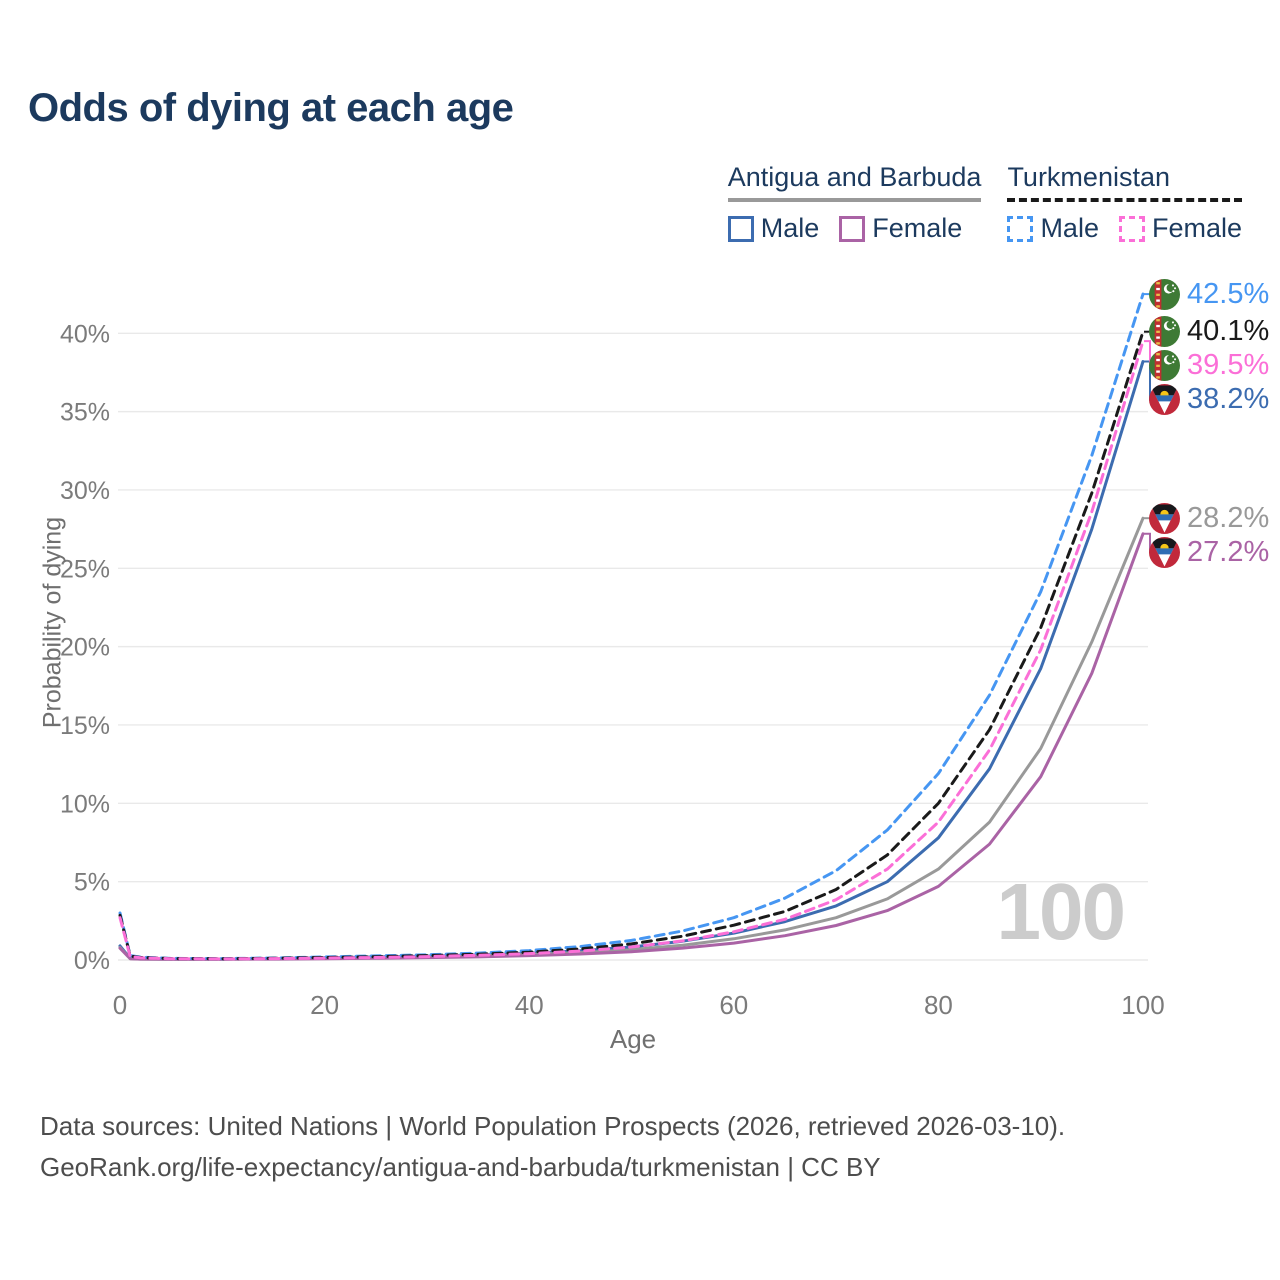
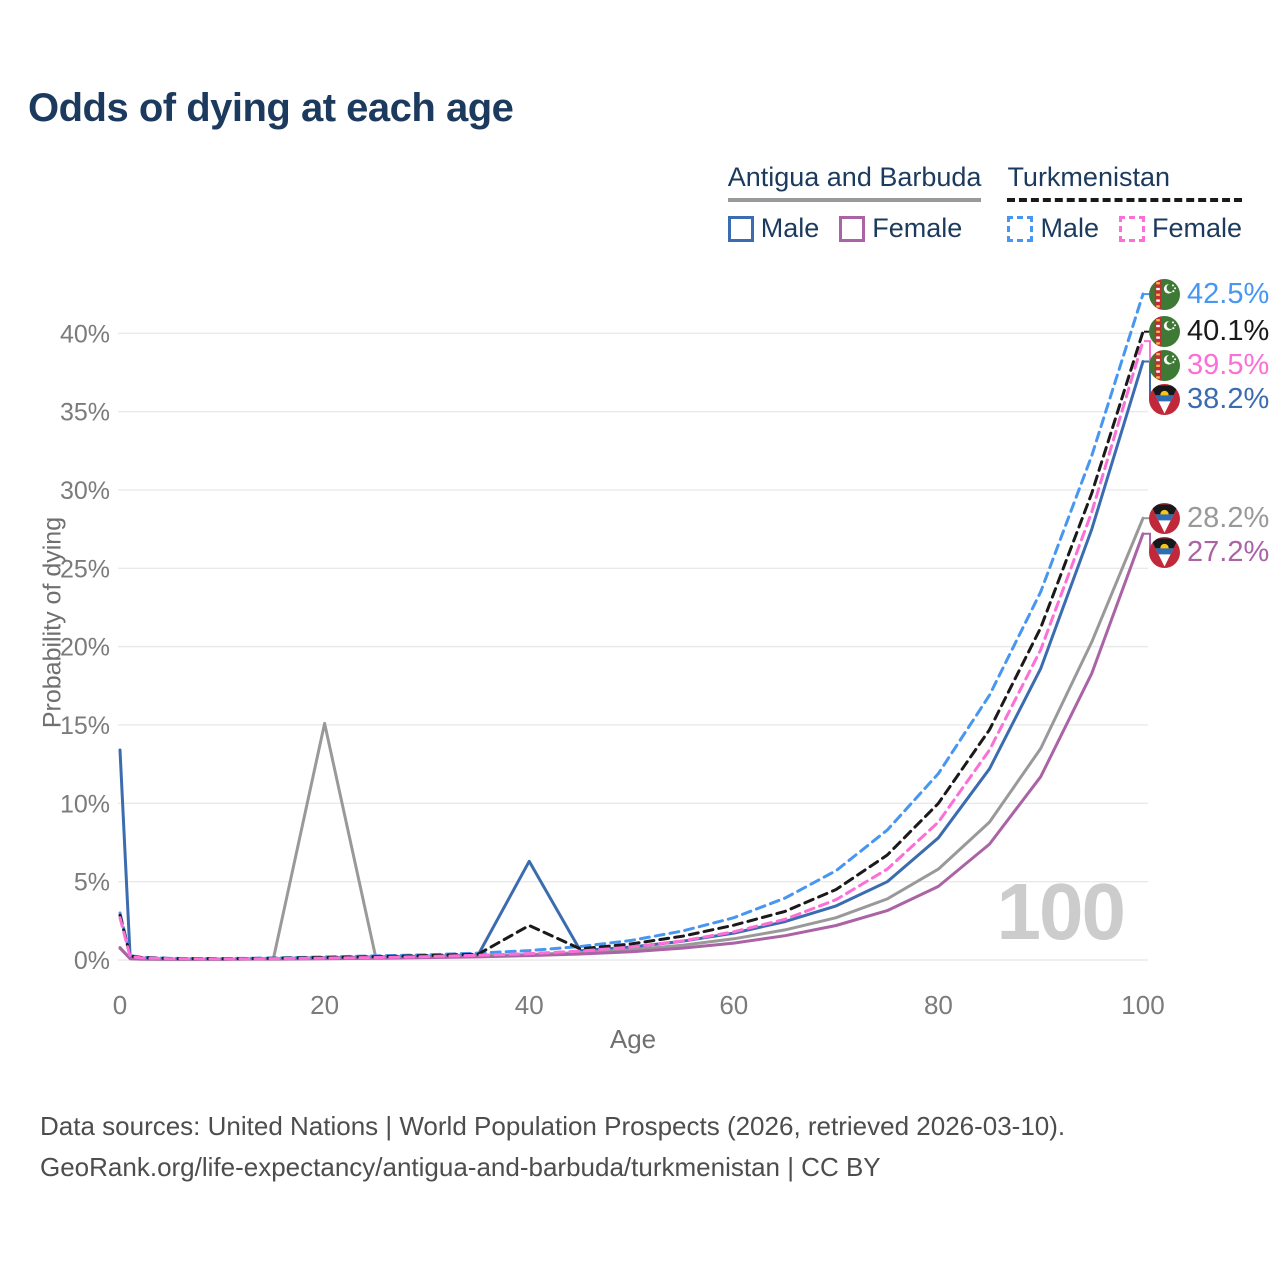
Antigua and Barbuda Male/0: 0.9% -> 13.4%
Antigua and Barbuda/20: 0.1% -> 15.1%
Antigua and Barbuda Male/40: 0.4% -> 6.3%
Turkmenistan/40: 0.5% -> 2.2%
